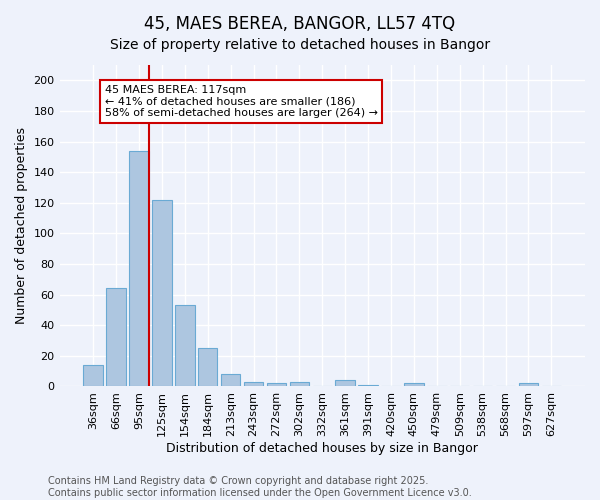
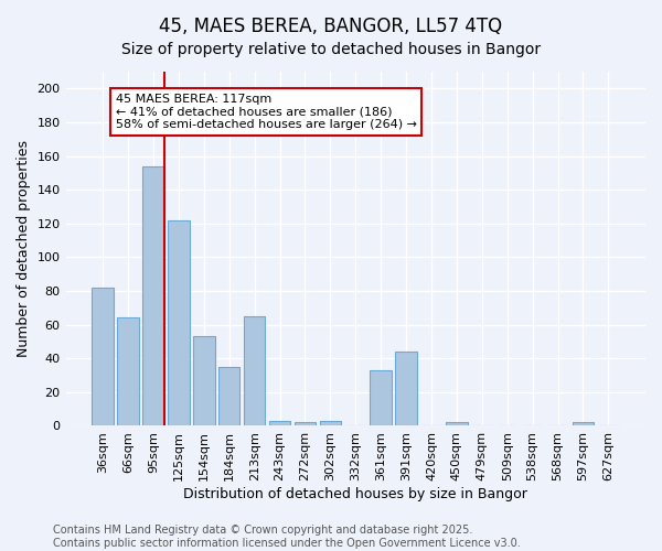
36sqm: 14 -> 82
184sqm: 25 -> 35
213sqm: 8 -> 65
361sqm: 4 -> 33
391sqm: 1 -> 44
